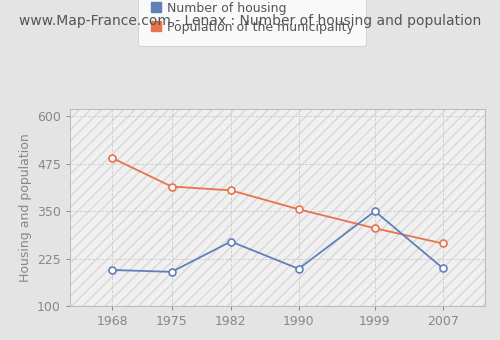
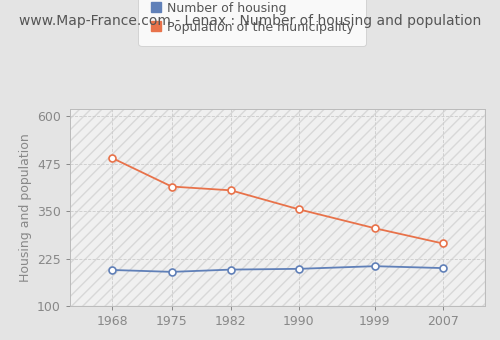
Number of housing/1982: 270 -> 196
Number of housing/1999: 350 -> 205
